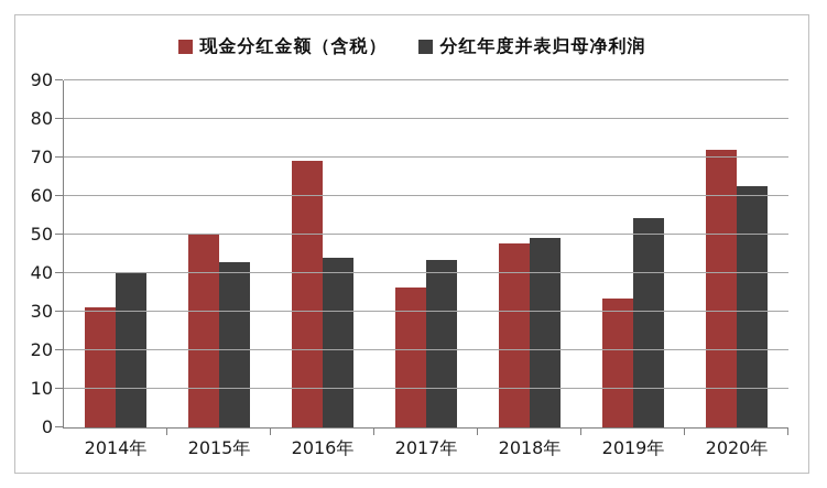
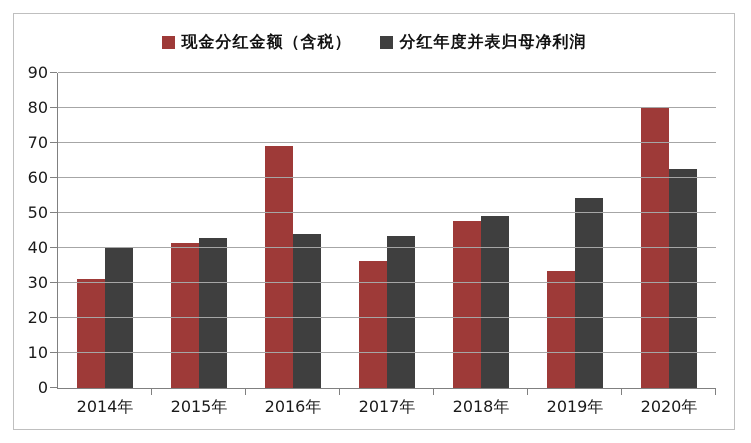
现金分红金额（含税）/2015年: 50 -> 41
现金分红金额（含税）/2020年: 72 -> 80
